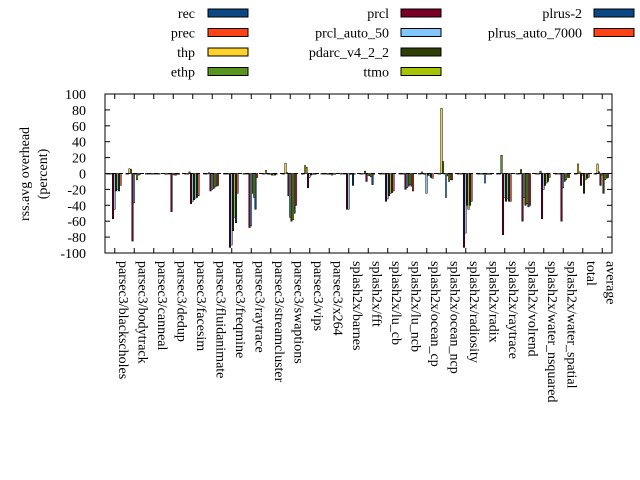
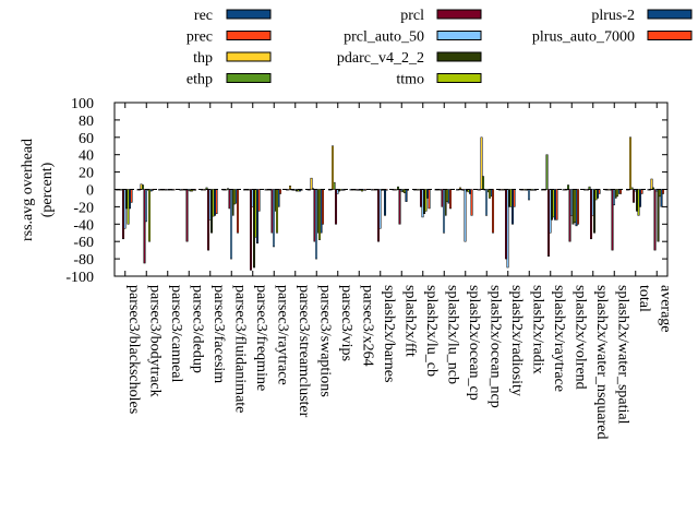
ttmo/parsec3/blackscholes: -20 -> -40
ttmo/parsec3/bodytrack: -10 -> -60
prcl/parsec3/dedup: -50 -> -60
prcl/parsec3/facesim: -40 -> -70
pdarc_v4_2_2/parsec3/facesim: -30 -> -50
prcl_auto_50/parsec3/fluidanimate: -20 -> -80
pdarc_v4_2_2/parsec3/fluidanimate: -20 -> -30
plrus_auto_7000/parsec3/fluidanimate: -20 -> -50
prcl_auto_50/parsec3/freqmine: -90 -> -20
pdarc_v4_2_2/parsec3/freqmine: -70 -> -90
prcl/parsec3/raytrace: -70 -> -50
ttmo/parsec3/raytrace: -30 -> -50
plrus-2/parsec3/raytrace: -40 -> -20
prcl/parsec3/swaptions: -30 -> -60
prcl_auto_50/parsec3/swaptions: -60 -> -80
pdarc_v4_2_2/parsec3/swaptions: -60 -> -50
thp/parsec3/vips: 10 -> 50
prcl/parsec3/vips: -20 -> -40
prcl/splash2x/barnes: -40 -> -60
plrus-2/splash2x/barnes: -20 -> -30
prcl/splash2x/fft: -10 -> -40
prcl/splash2x/lu_cb: -40 -> -20
plrus-2/splash2x/lu_cb: -20 -> -10
prcl_auto_50/splash2x/lu_ncb: -20 -> -50
pdarc_v4_2_2/splash2x/lu_ncb: -20 -> -30
prcl_auto_50/splash2x/ocean_cp: -20 -> -60
plrus_auto_7000/splash2x/ocean_cp: -10 -> -30
thp/splash2x/ocean_ncp: 80 -> 60
plrus_auto_7000/splash2x/ocean_ncp: -10 -> -50
prcl/splash2x/radiosity: -90 -> -80
prcl_auto_50/splash2x/radiosity: -80 -> -90
pdarc_v4_2_2/splash2x/radiosity: -40 -> -20
ttmo/splash2x/radiosity: -40 -> -20
plrus_auto_7000/splash2x/radiosity: -40 -> -20
ethp/splash2x/raytrace: 20 -> 40
prcl_auto_50/splash2x/raytrace: -30 -> -50
prcl_auto_50/splash2x/water_nsquared: -20 -> -30
pdarc_v4_2_2/splash2x/water_nsquared: -20 -> -50
prcl/splash2x/water_spatial: -60 -> -70
thp/total: 10 -> 60
ttmo/total: -10 -> -30
plrus-2/total: -10 -> -20
prcl/average: -20 -> -70
pdarc_v4_2_2/average: -20 -> -60
plrus-2/average: -10 -> -20
